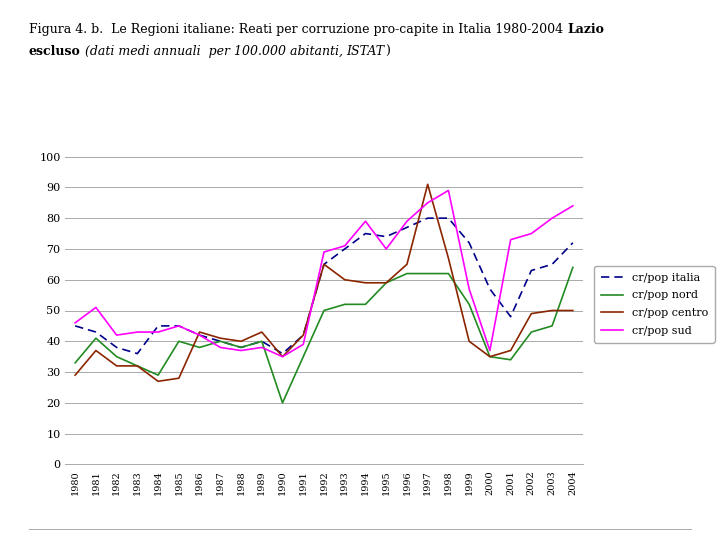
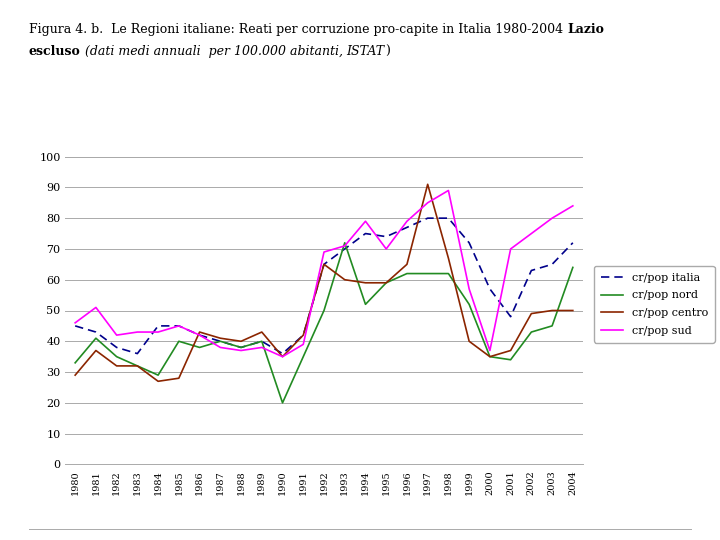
cr/pop nord/1993: 52 -> 72
cr/pop sud/2001: 73 -> 70
